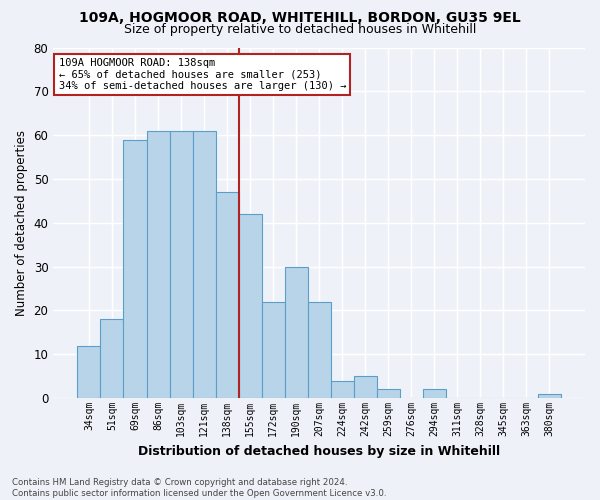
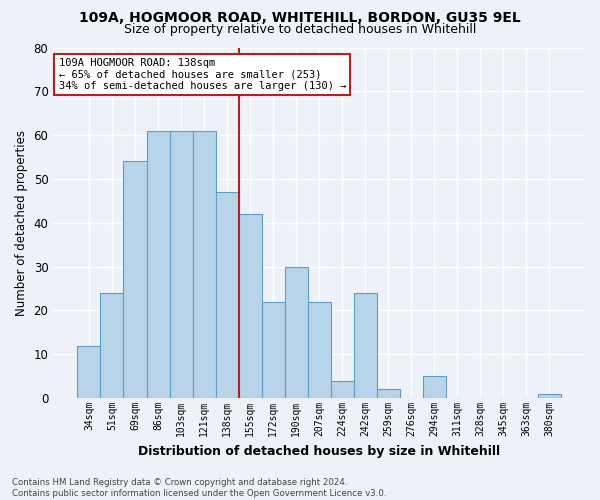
51sqm: 18 -> 24
69sqm: 59 -> 54
242sqm: 5 -> 24
294sqm: 2 -> 5
